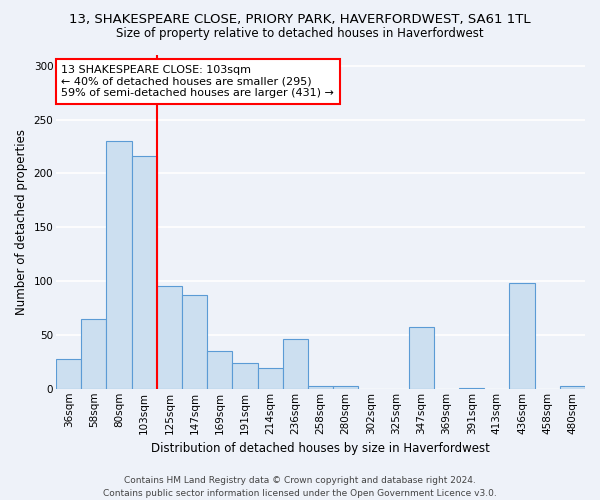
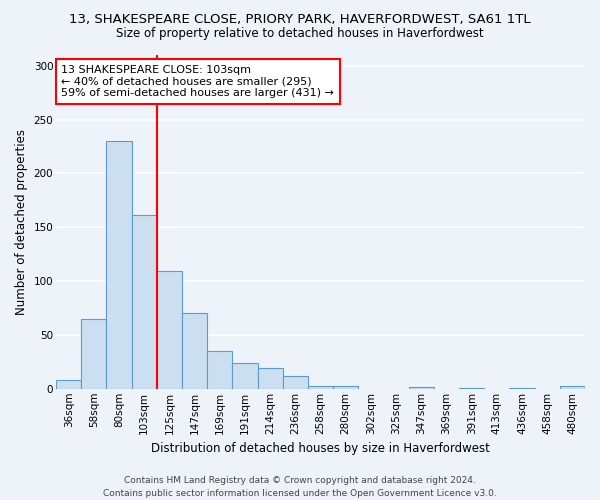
36sqm: 28 -> 8
103sqm: 216 -> 161
125sqm: 95 -> 109
147sqm: 87 -> 70
236sqm: 46 -> 12
347sqm: 57 -> 2
436sqm: 98 -> 1
